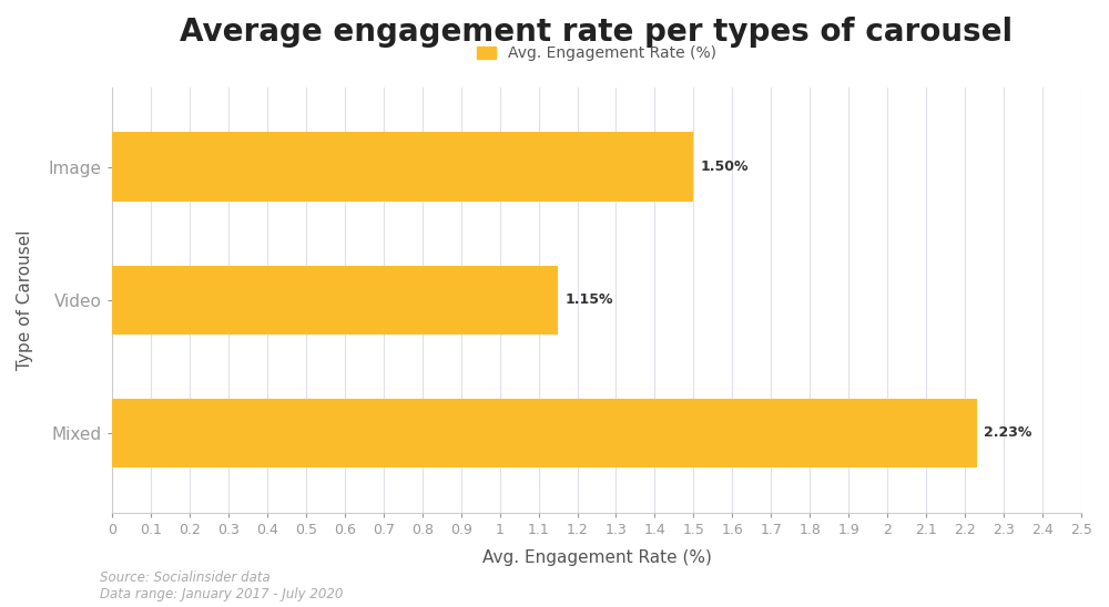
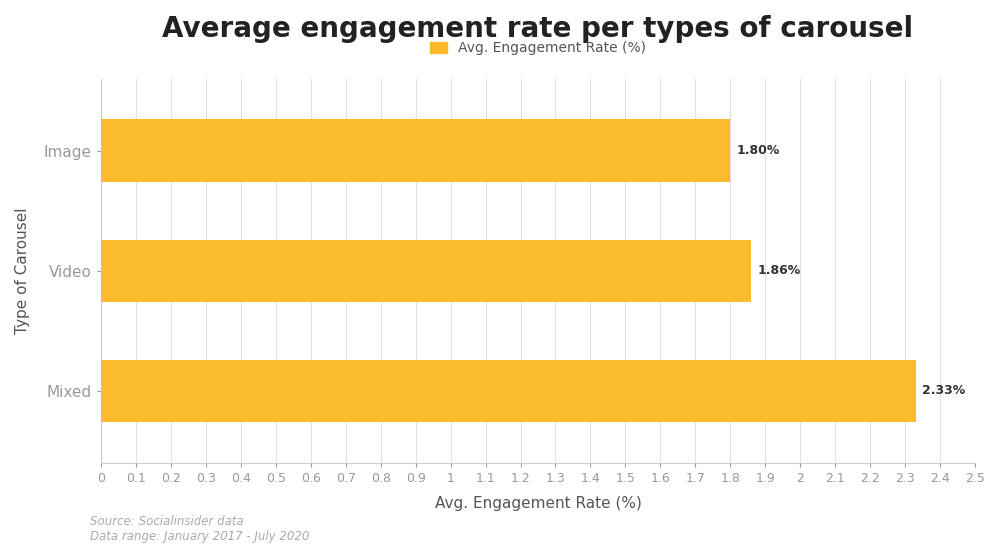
Image: 1.50% -> 1.80%
Video: 1.15% -> 1.86%
Mixed: 2.23% -> 2.33%
